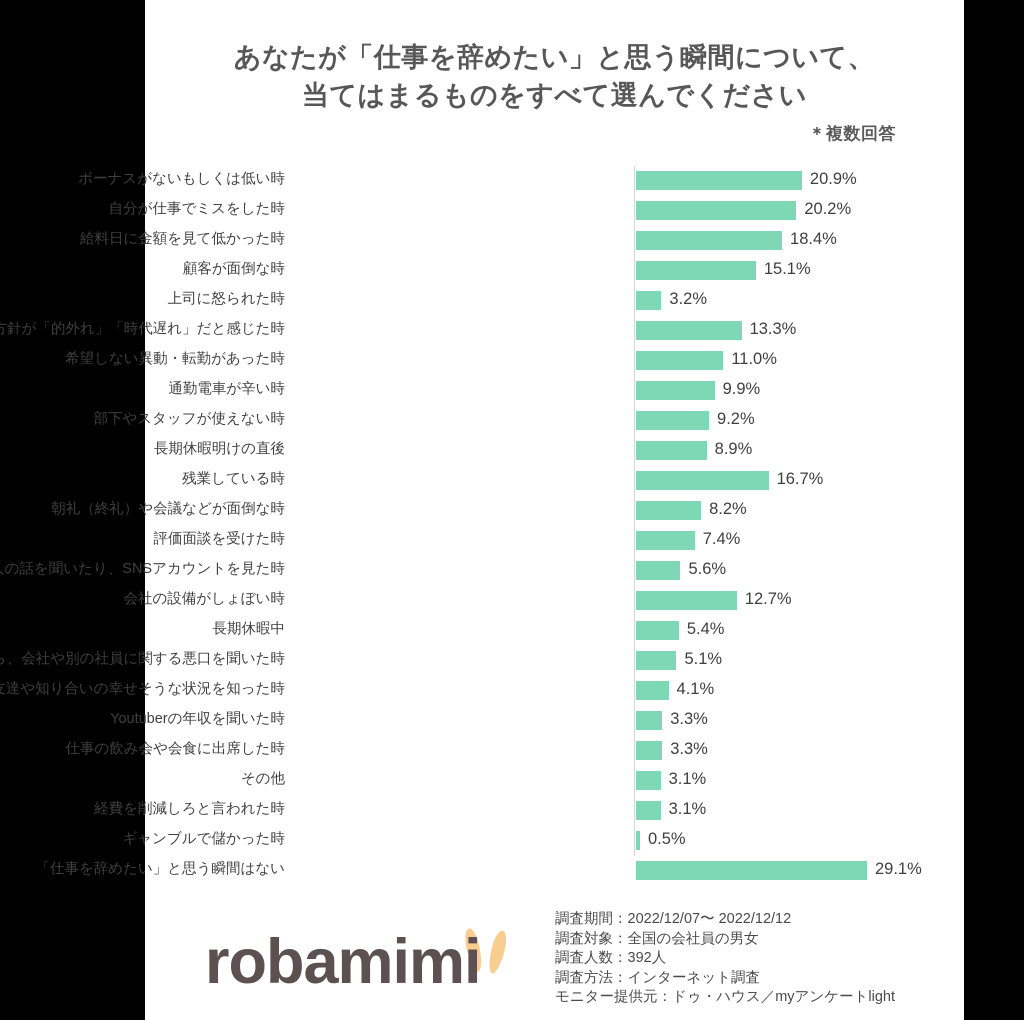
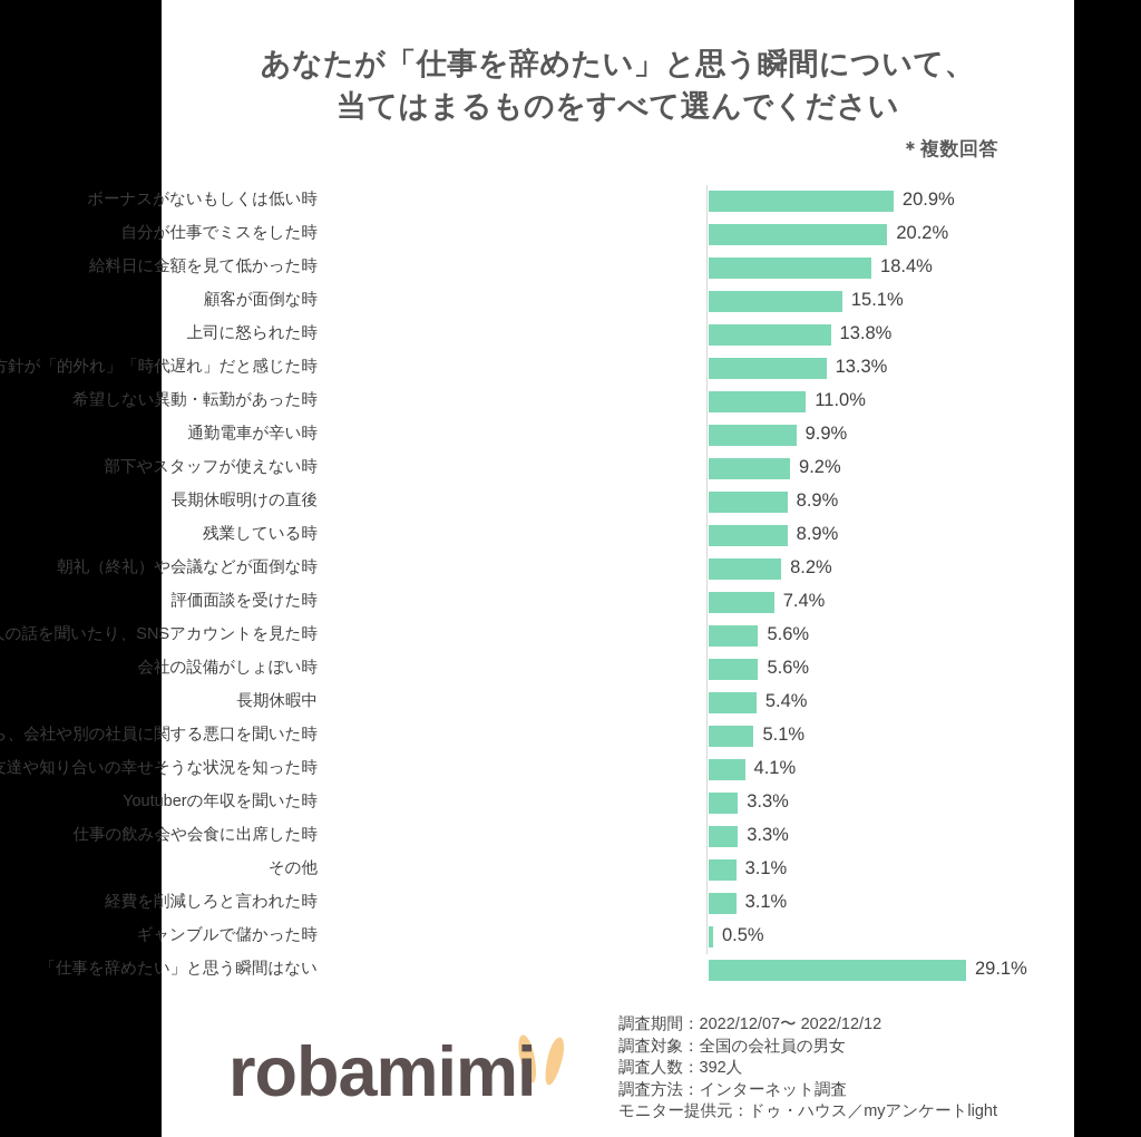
上司に怒られた時: 3.2% -> 13.8%
残業している時: 16.7% -> 8.9%
会社の設備がしょぼい時: 12.7% -> 5.6%
